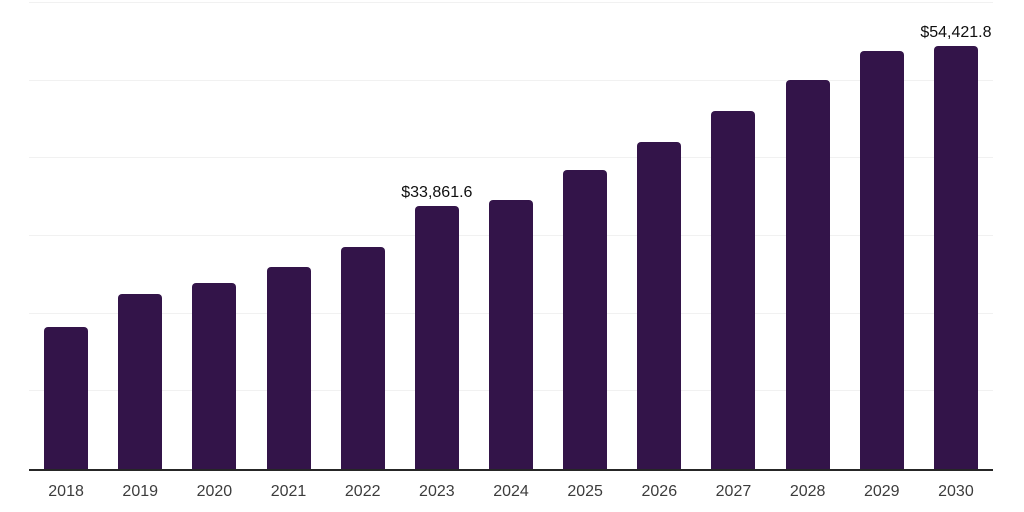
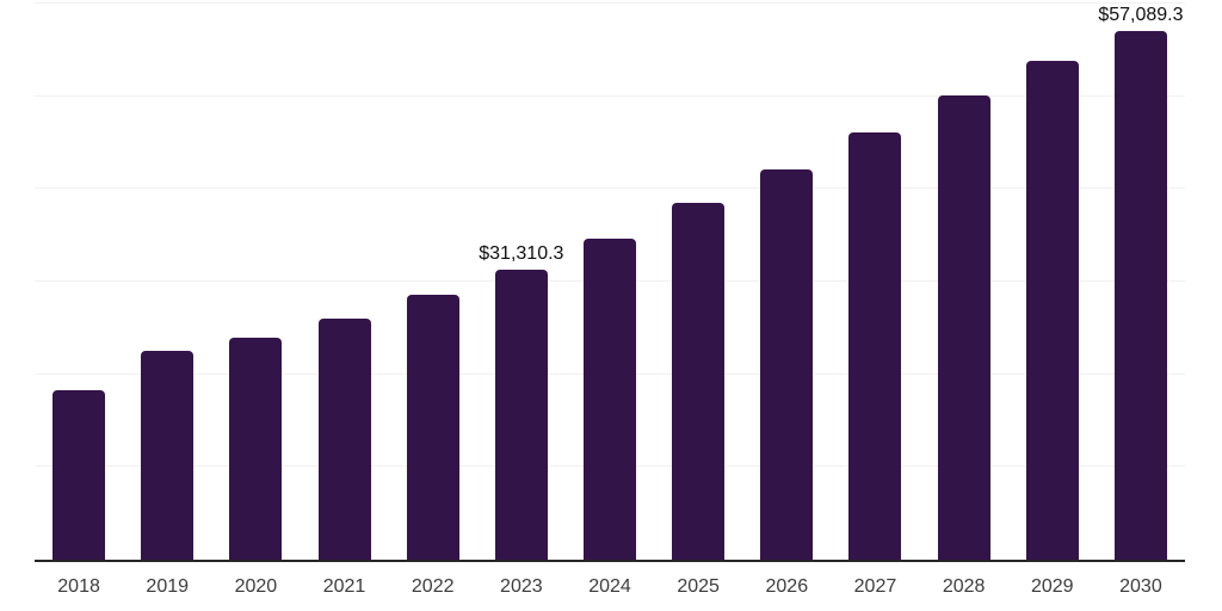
2023: $33,861.6 -> $31,310.3
2030: $54,421.8 -> $57,089.3
